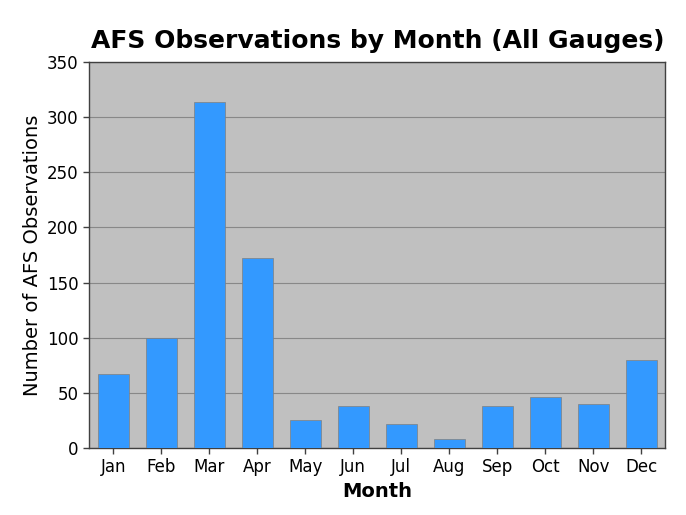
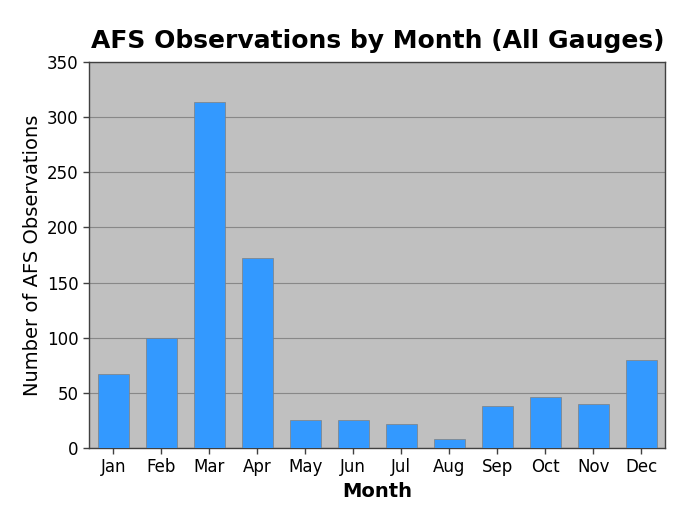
Jun: 38 -> 25
